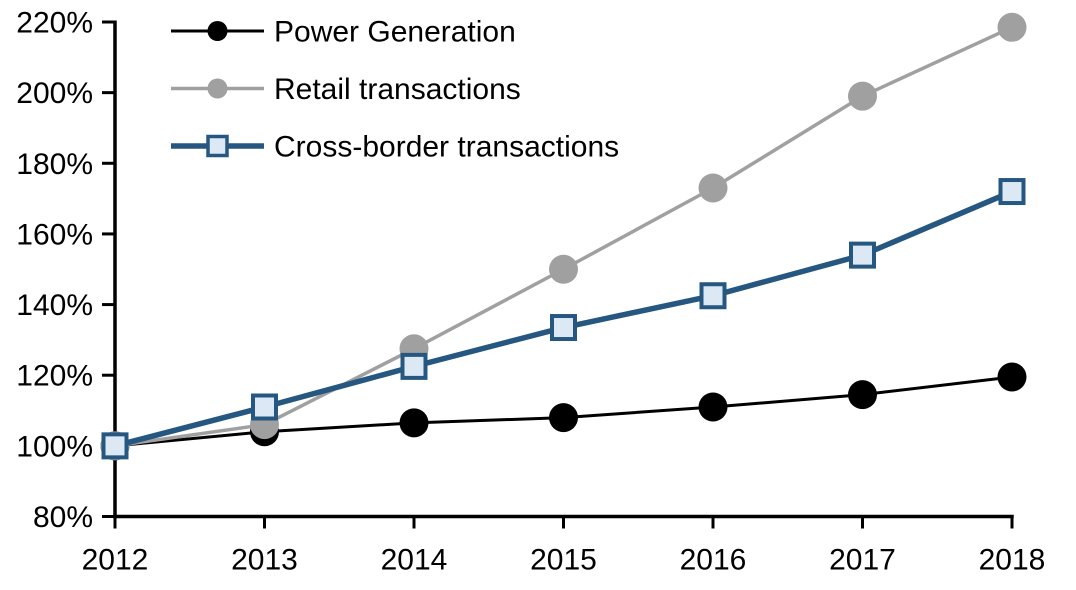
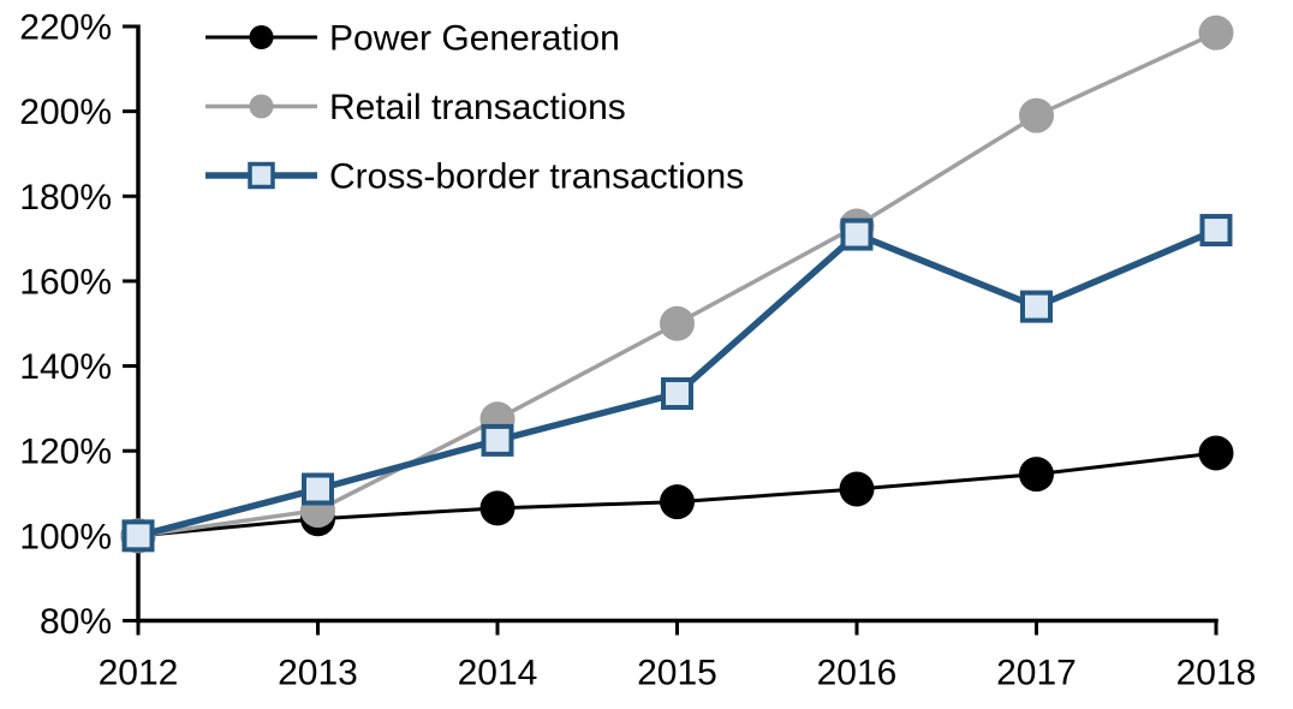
Cross-border transactions/2016: 142% -> 171%
